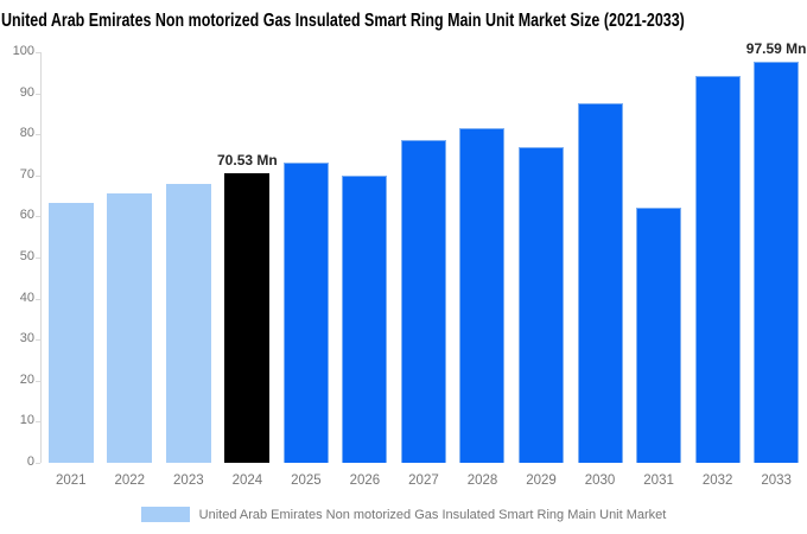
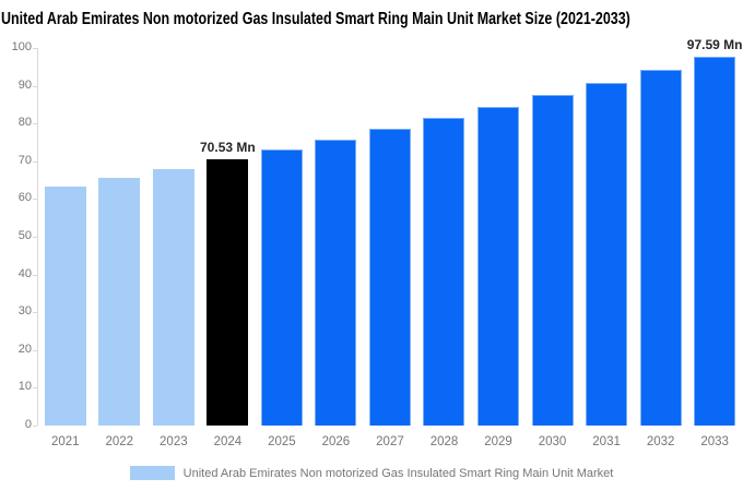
2026: 70 -> 76
2029: 77 -> 84
2031: 62 -> 91
